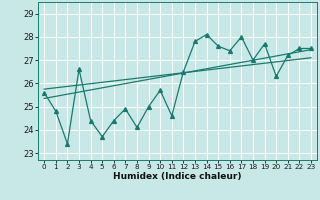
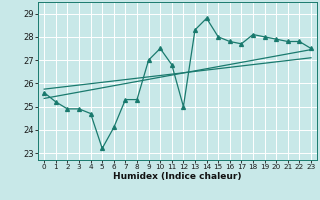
1: 24.8 -> 25.2
2: 23.4 -> 24.9
3: 26.6 -> 24.9
4: 24.4 -> 24.7
5: 23.7 -> 23.2
6: 24.4 -> 24.1
7: 24.9 -> 25.3
8: 24.1 -> 25.3
9: 25.0 -> 27.0
10: 25.7 -> 27.5
11: 24.6 -> 26.8
12: 26.5 -> 25.0
13: 27.8 -> 28.3
14: 28.1 -> 28.8
15: 27.6 -> 28.0
16: 27.4 -> 27.8
17: 28.0 -> 27.7
18: 27.0 -> 28.1
19: 27.7 -> 28.0
20: 26.3 -> 27.9
21: 27.2 -> 27.8
22: 27.5 -> 27.8
